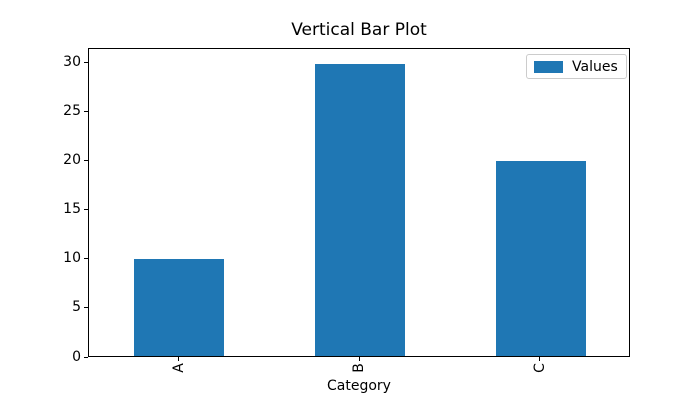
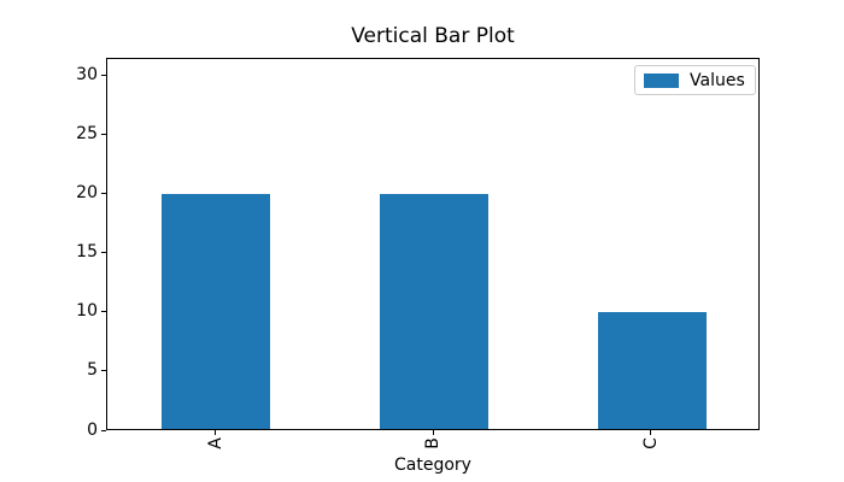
A: 10 -> 20
B: 30 -> 20
C: 20 -> 10
